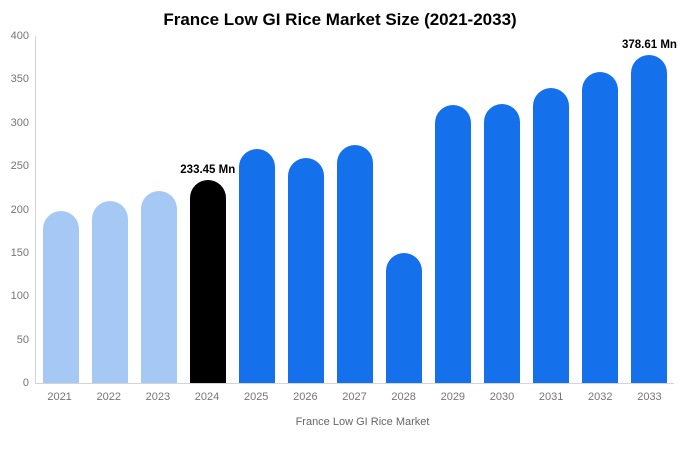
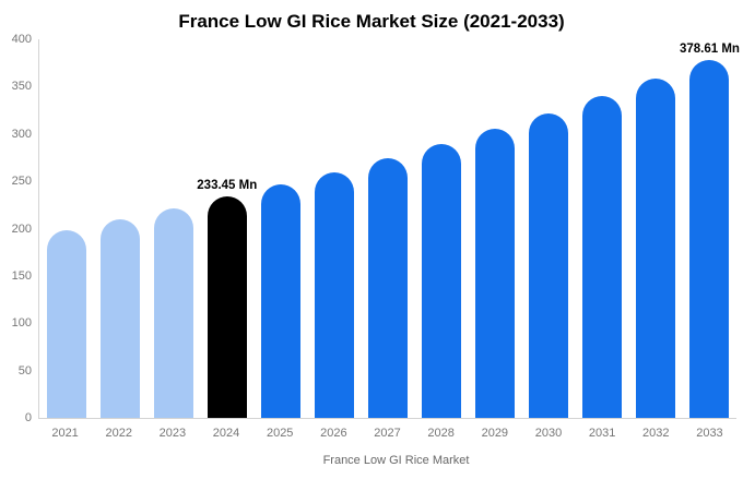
2025: 270 -> 250
2028: 150 -> 290
2029: 320 -> 310
